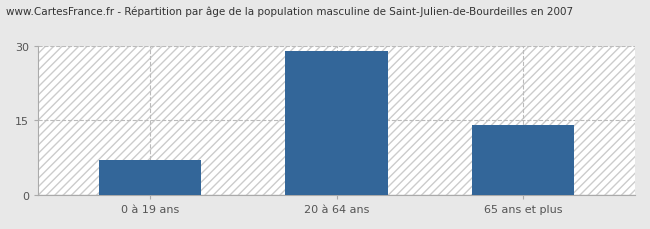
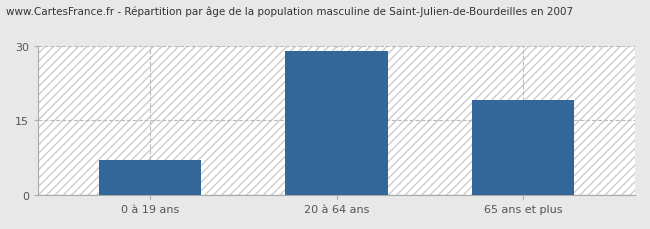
65 ans et plus: 14 -> 19
